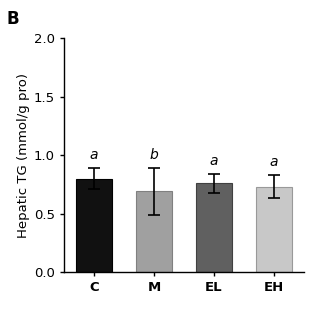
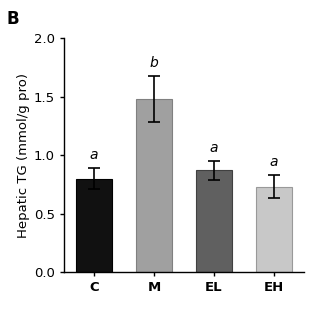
M: 0.69 -> 1.48
EL: 0.76 -> 0.87
